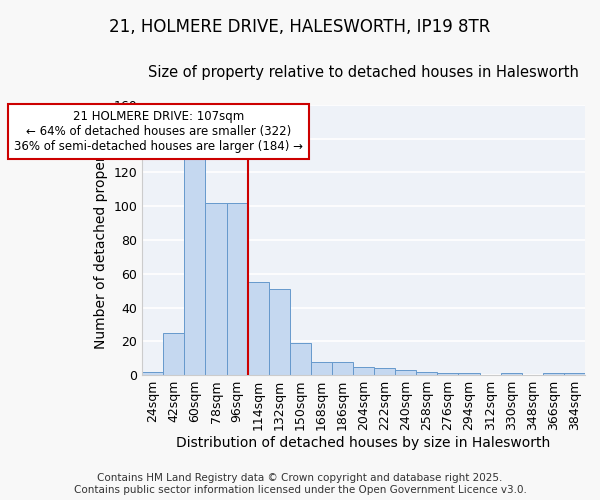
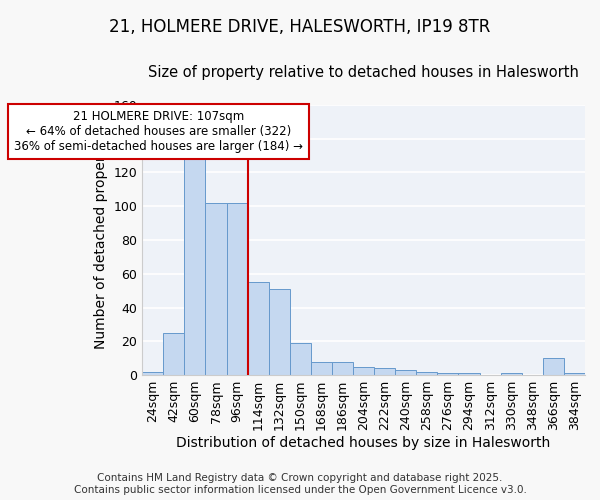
366sqm: 1 -> 10
